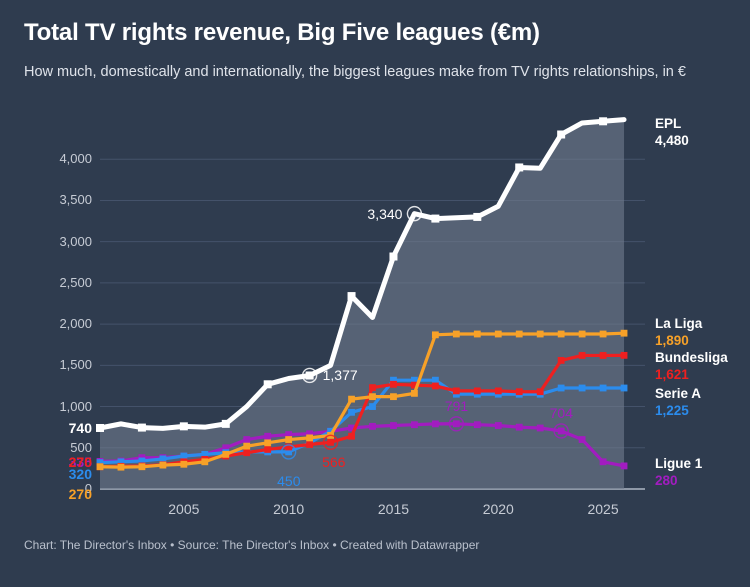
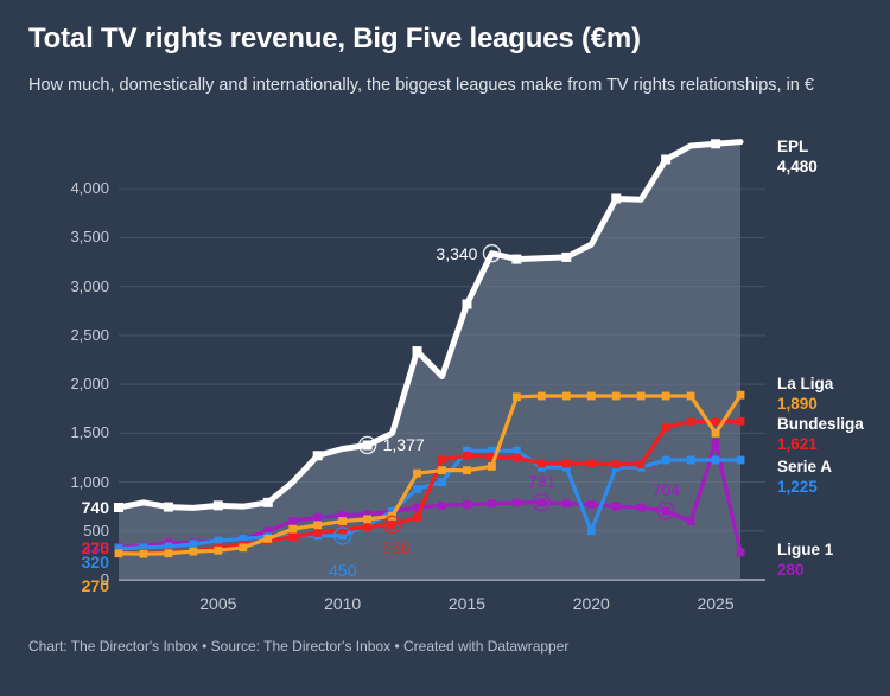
Serie A/2020: 1200 -> 500
La Liga/2025: 1900 -> 1500
Ligue 1/2025: 300 -> 1400
